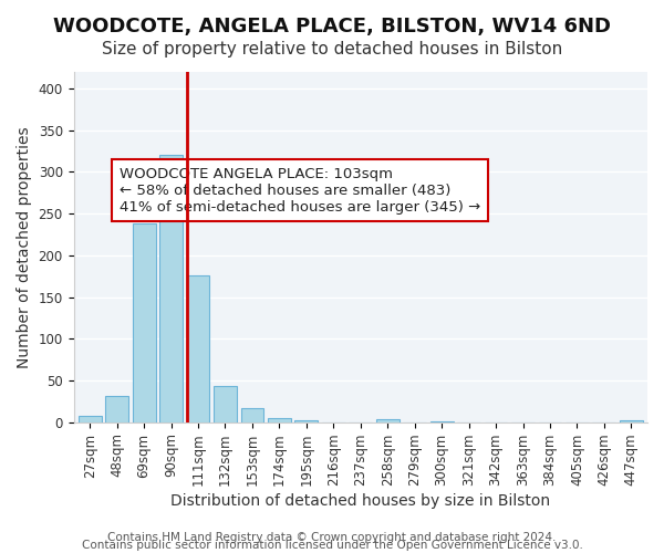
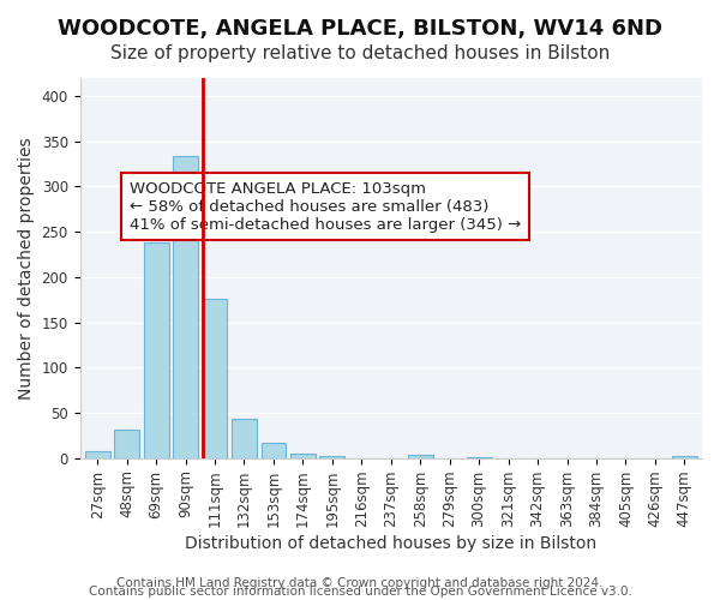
90sqm: 320 -> 334
